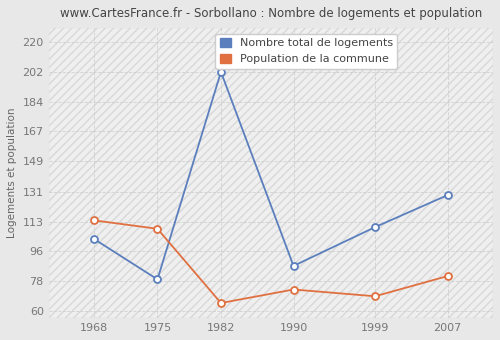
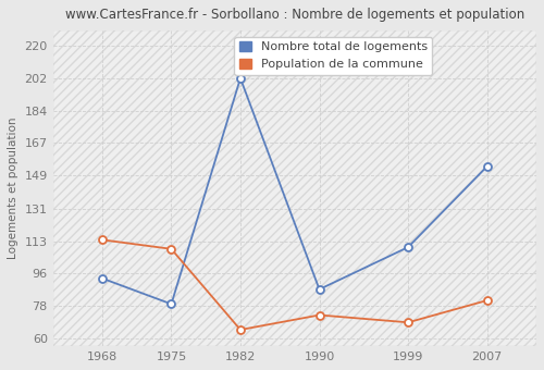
Nombre total de logements/1968: 103 -> 93
Nombre total de logements/2007: 129 -> 154
